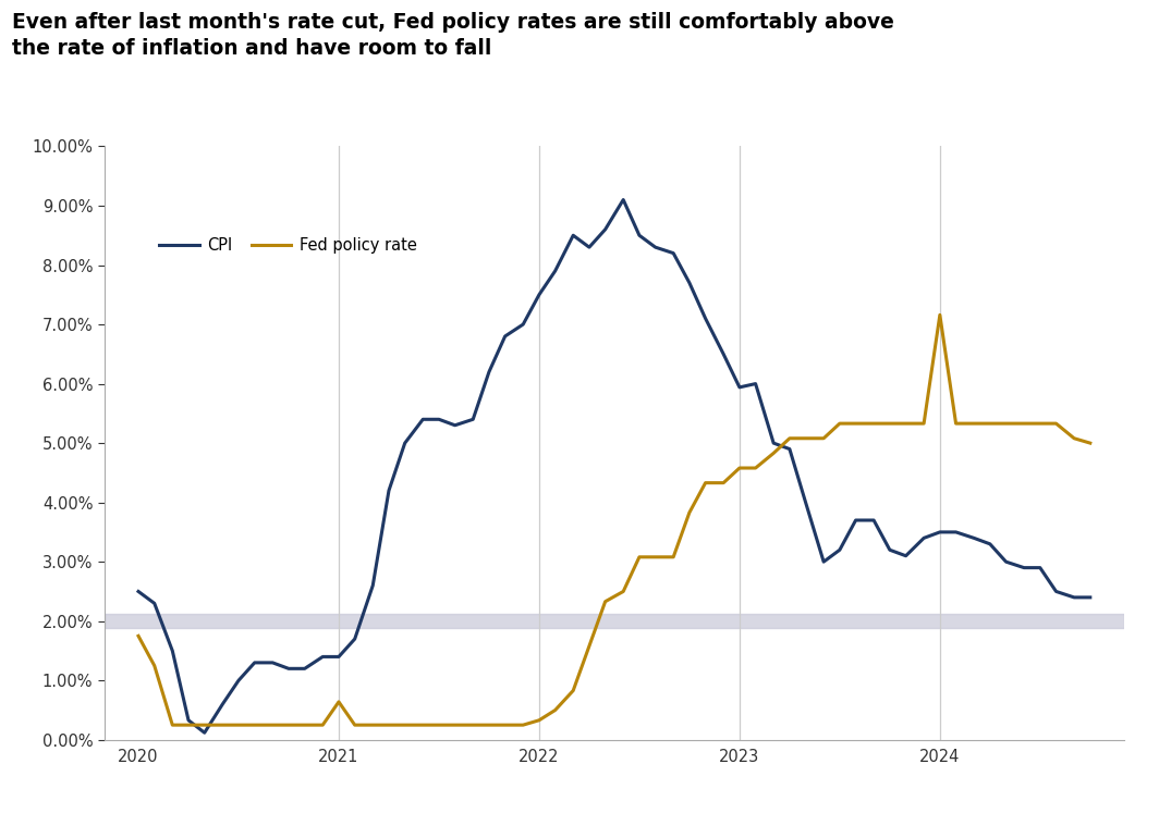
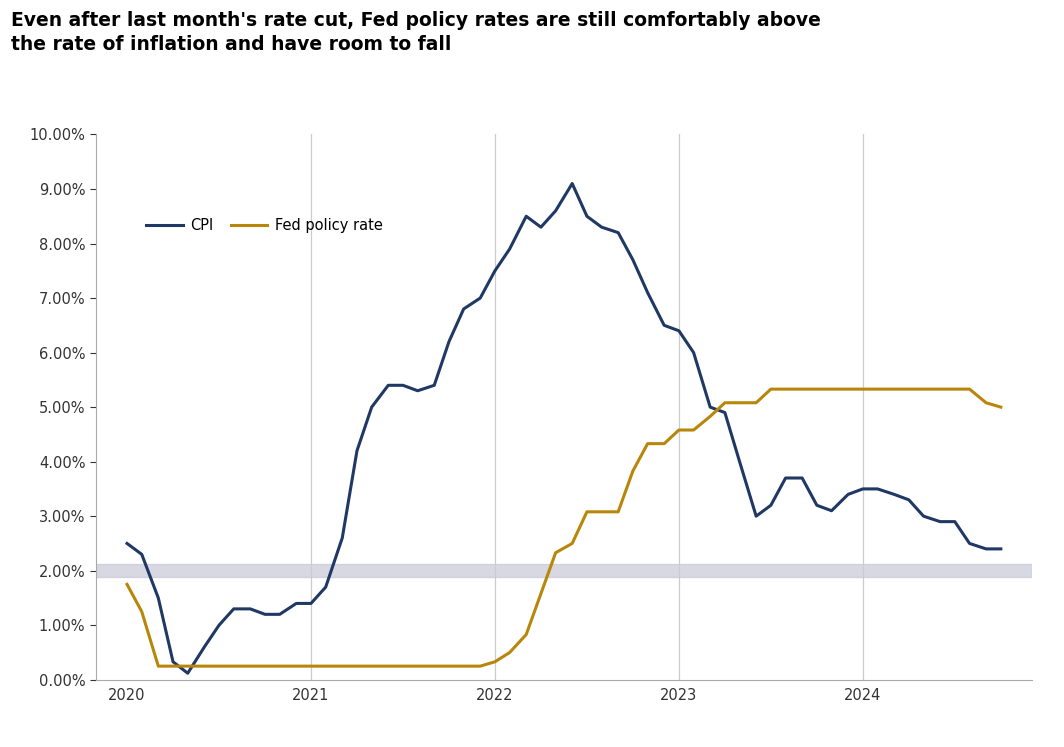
Fed policy rate/2021: 0.64% -> 0.25%
CPI/2023: 5.94% -> 6.40%
Fed policy rate/2024: 7.16% -> 5.33%
